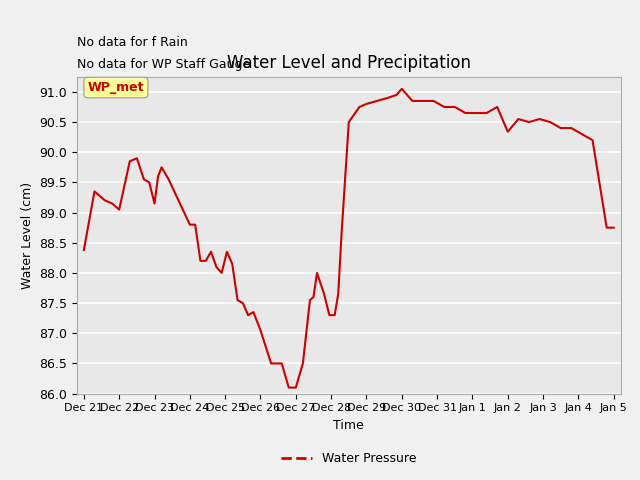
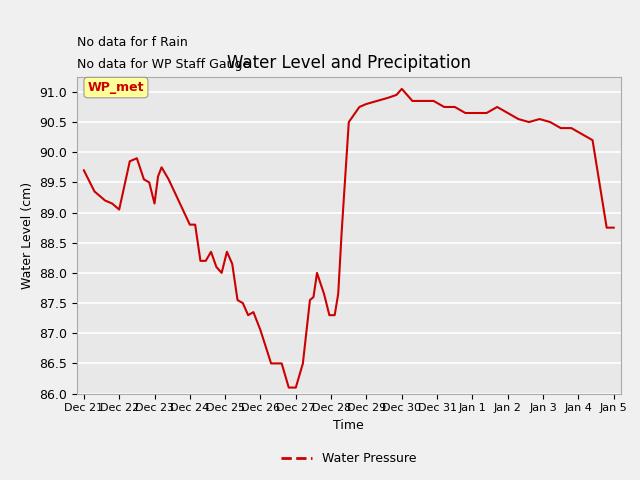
Dec 21: 88.38 -> 89.70
Jan 2: 90.34 -> 90.65
